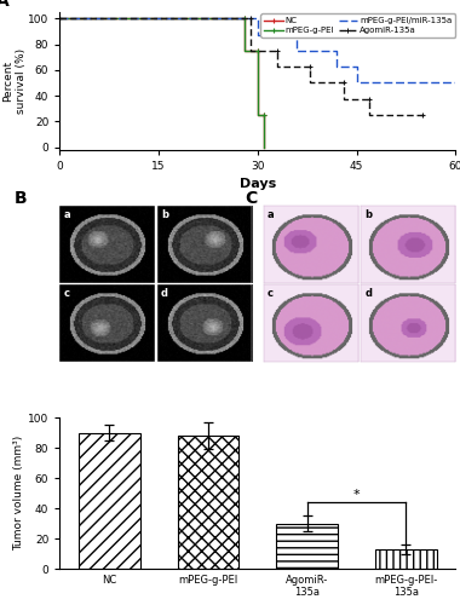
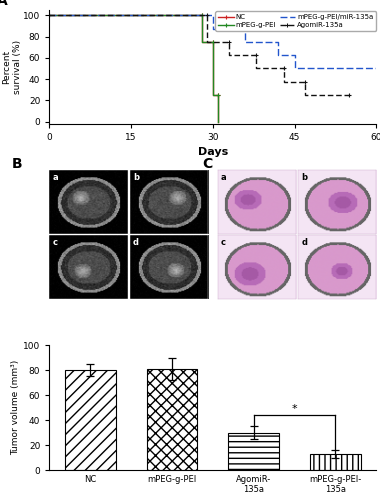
NC: 90 -> 80
mPEG-g-PEI: 88 -> 81
